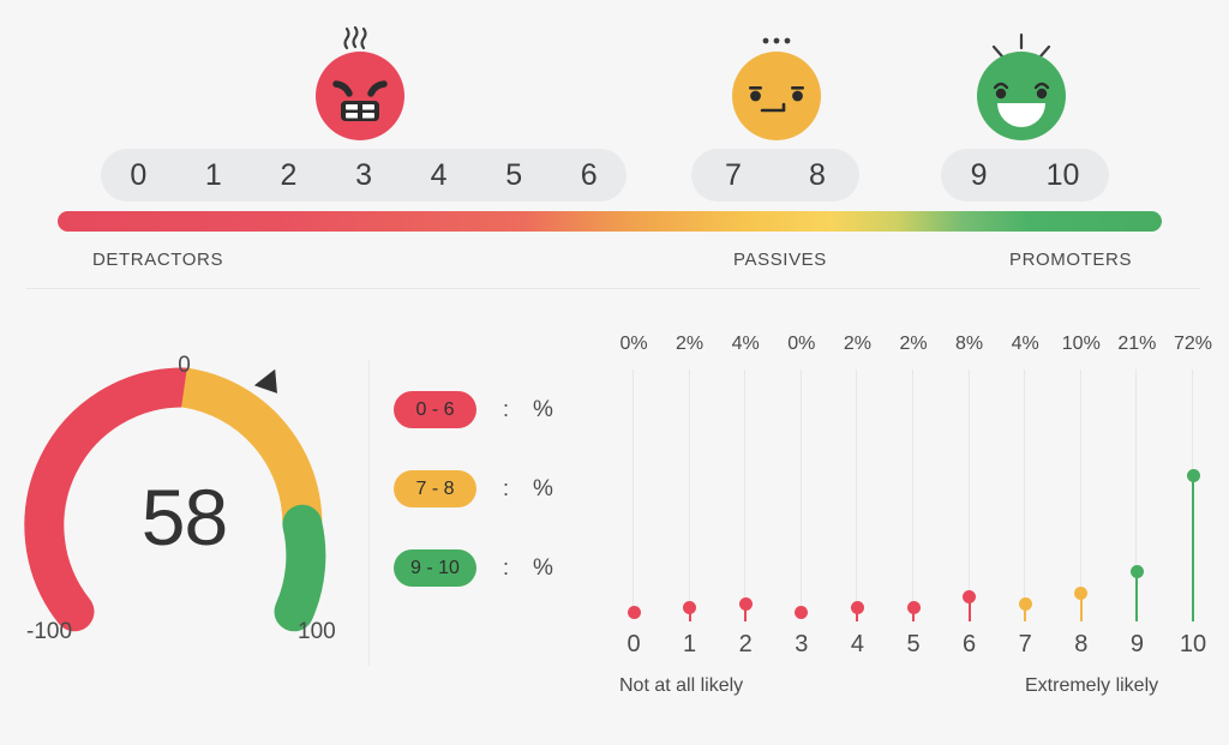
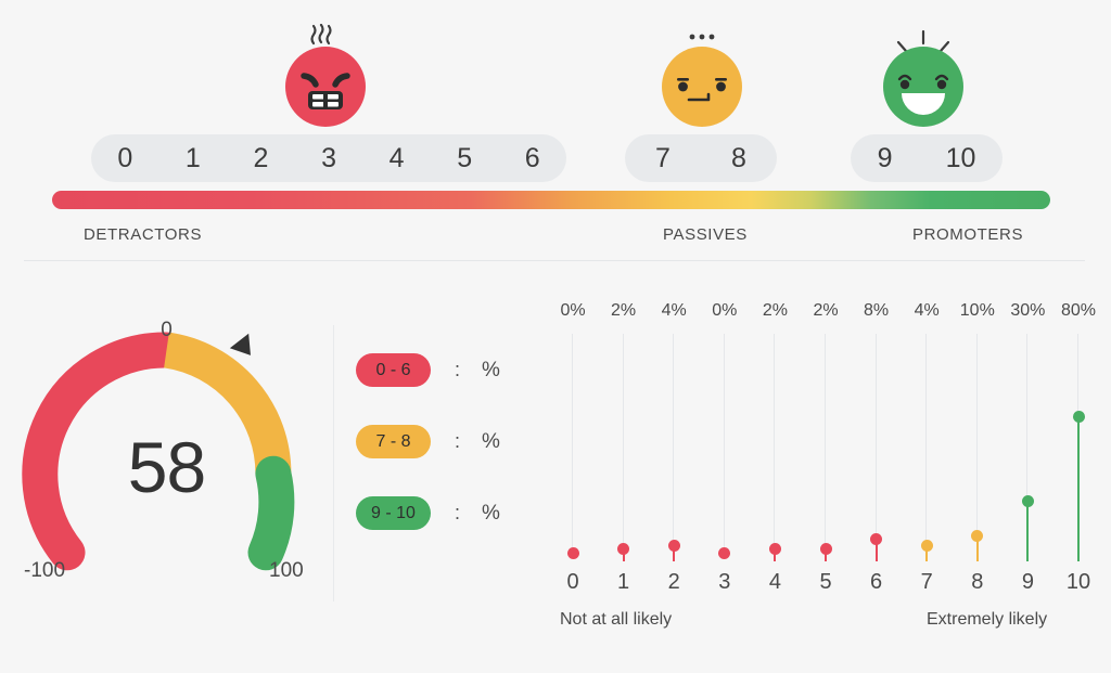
9: 21% -> 30%
10: 72% -> 80%
